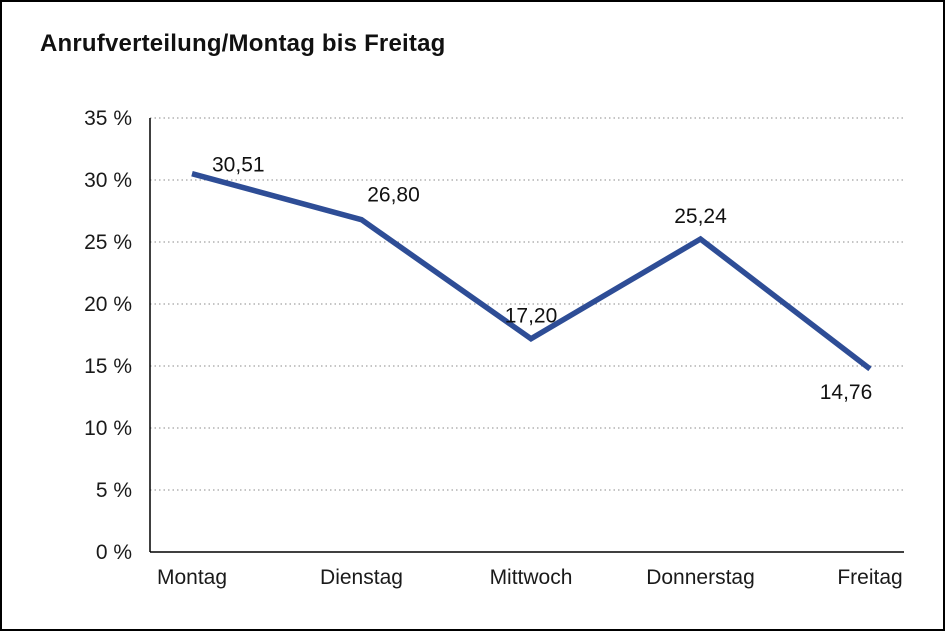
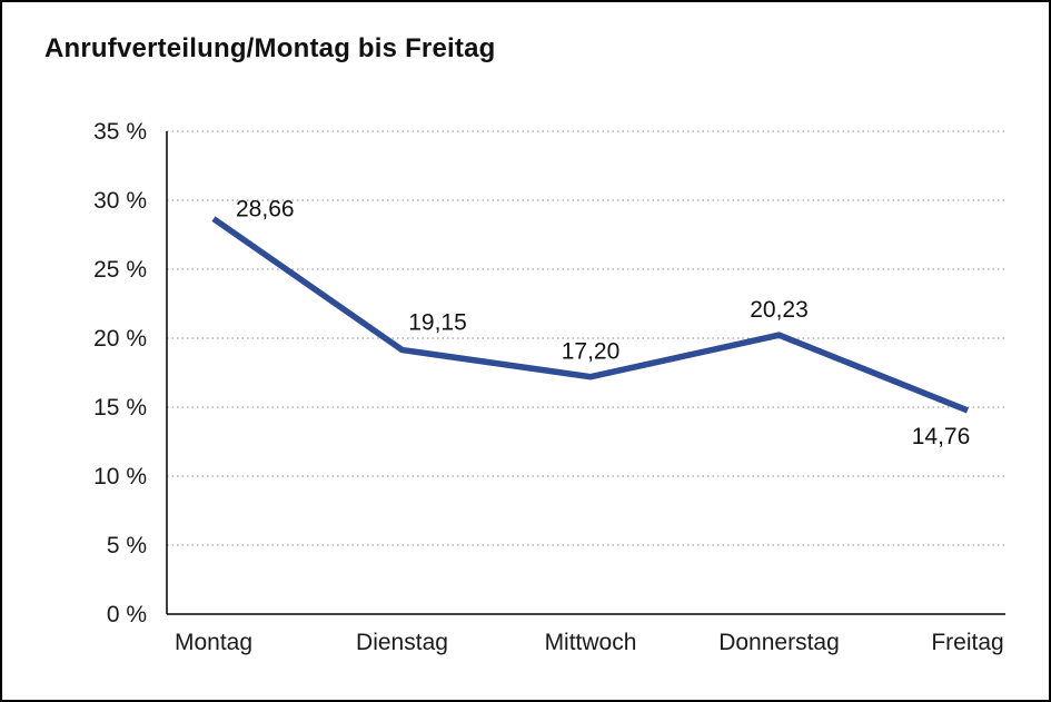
Montag: 30,51 -> 28,66
Dienstag: 26,80 -> 19,15
Donnerstag: 25,24 -> 20,23
